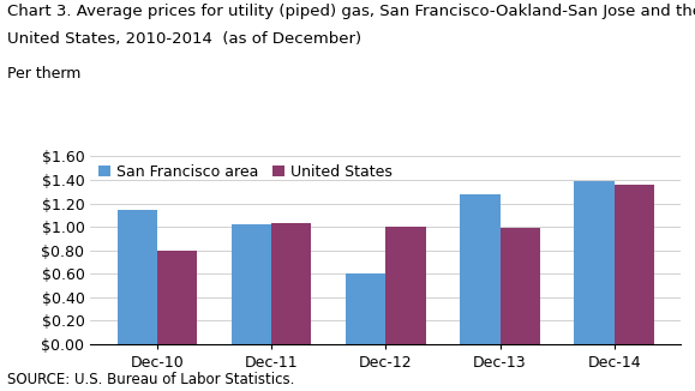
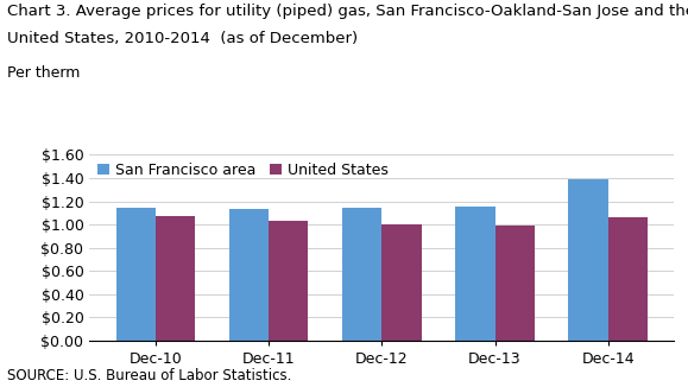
United States/Dec-10: $0.80 -> $1.07
San Francisco area/Dec-11: $1.02 -> $1.13
San Francisco area/Dec-12: $0.60 -> $1.14
San Francisco area/Dec-13: $1.28 -> $1.15
United States/Dec-14: $1.36 -> $1.06
